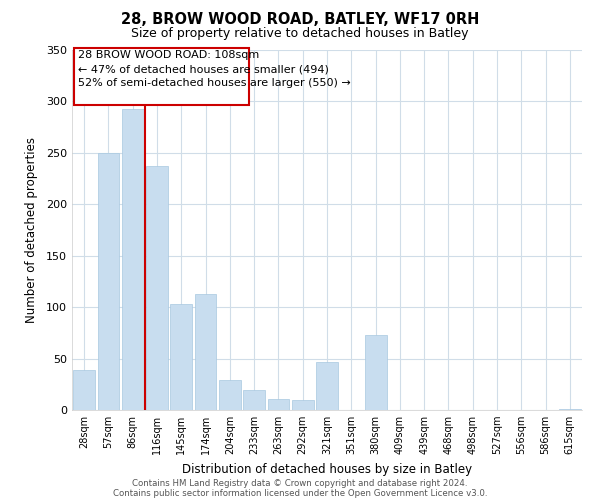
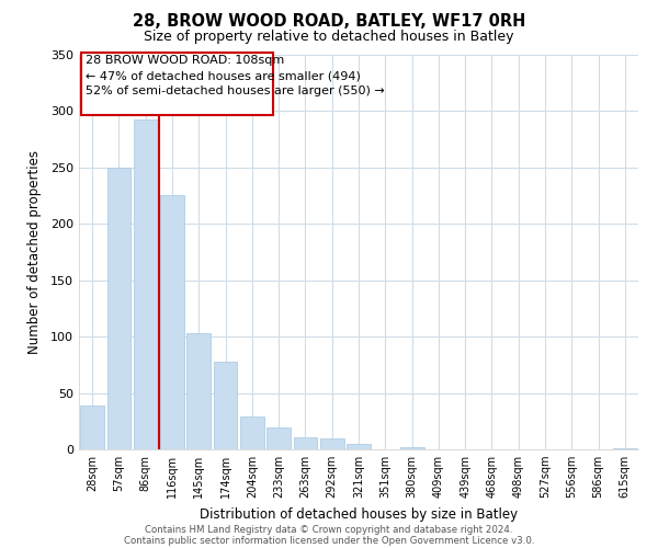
116sqm: 237 -> 226
174sqm: 113 -> 78
321sqm: 47 -> 5
380sqm: 73 -> 2
